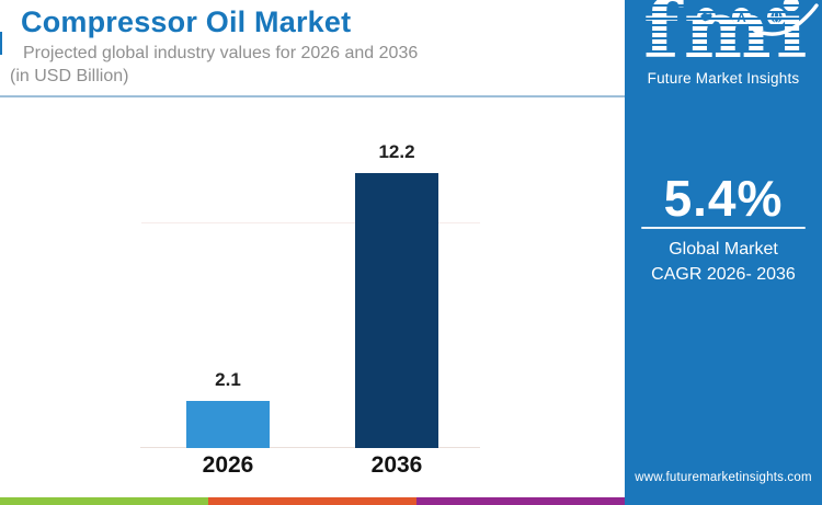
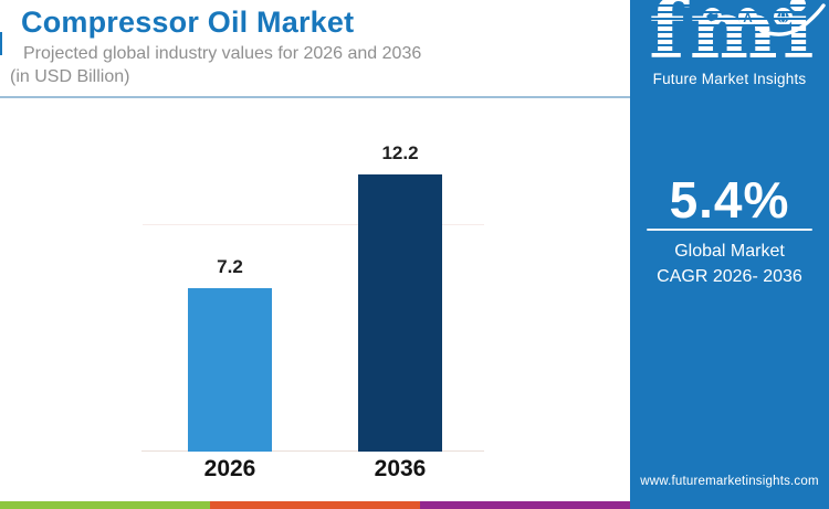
2026: 2.1 -> 7.2
